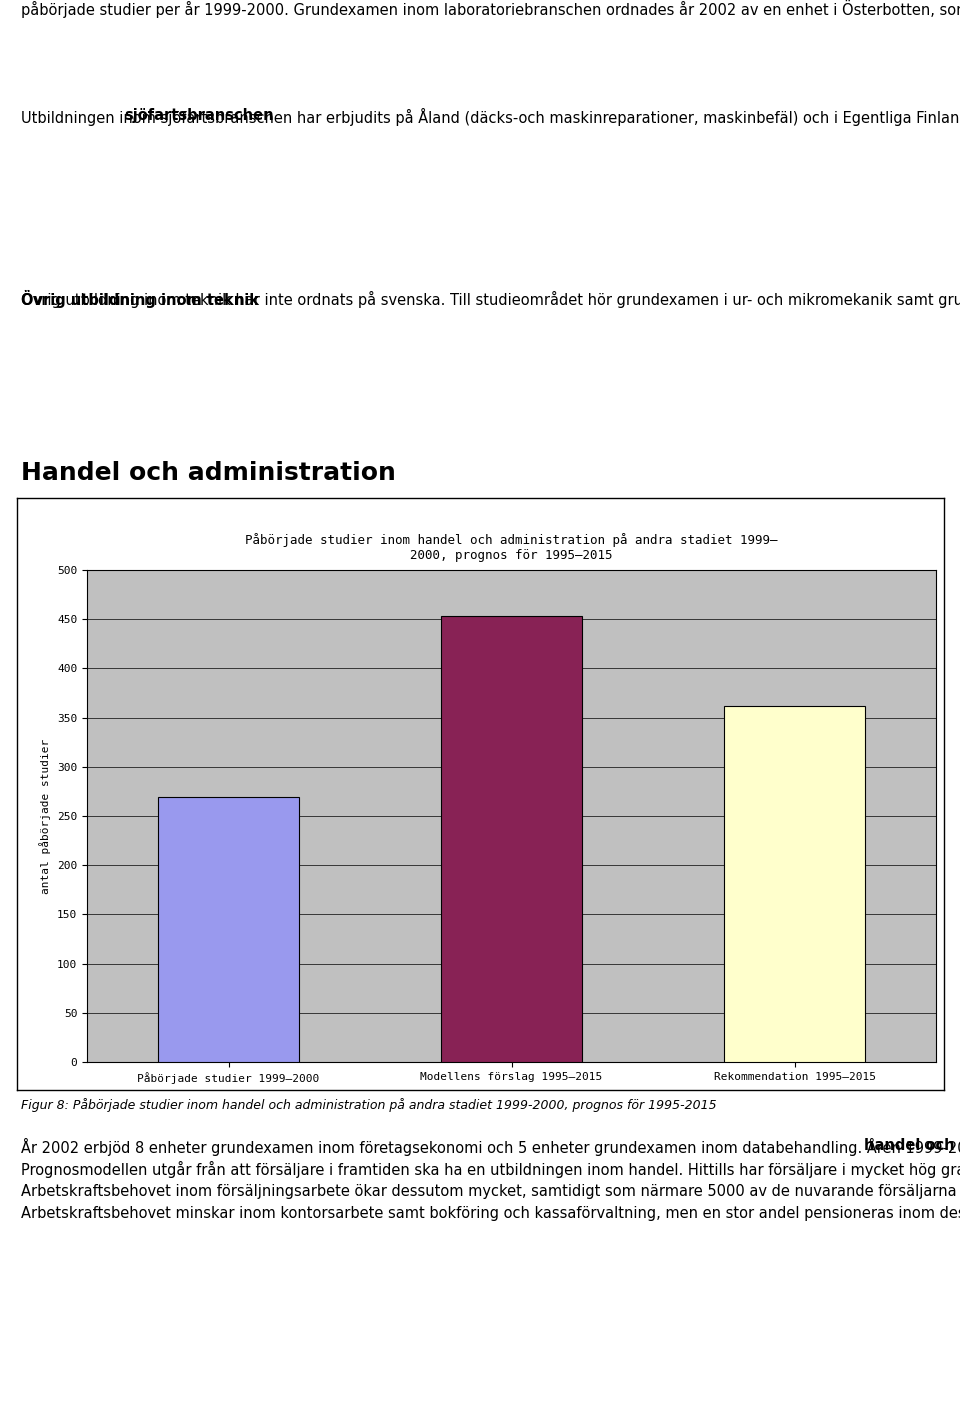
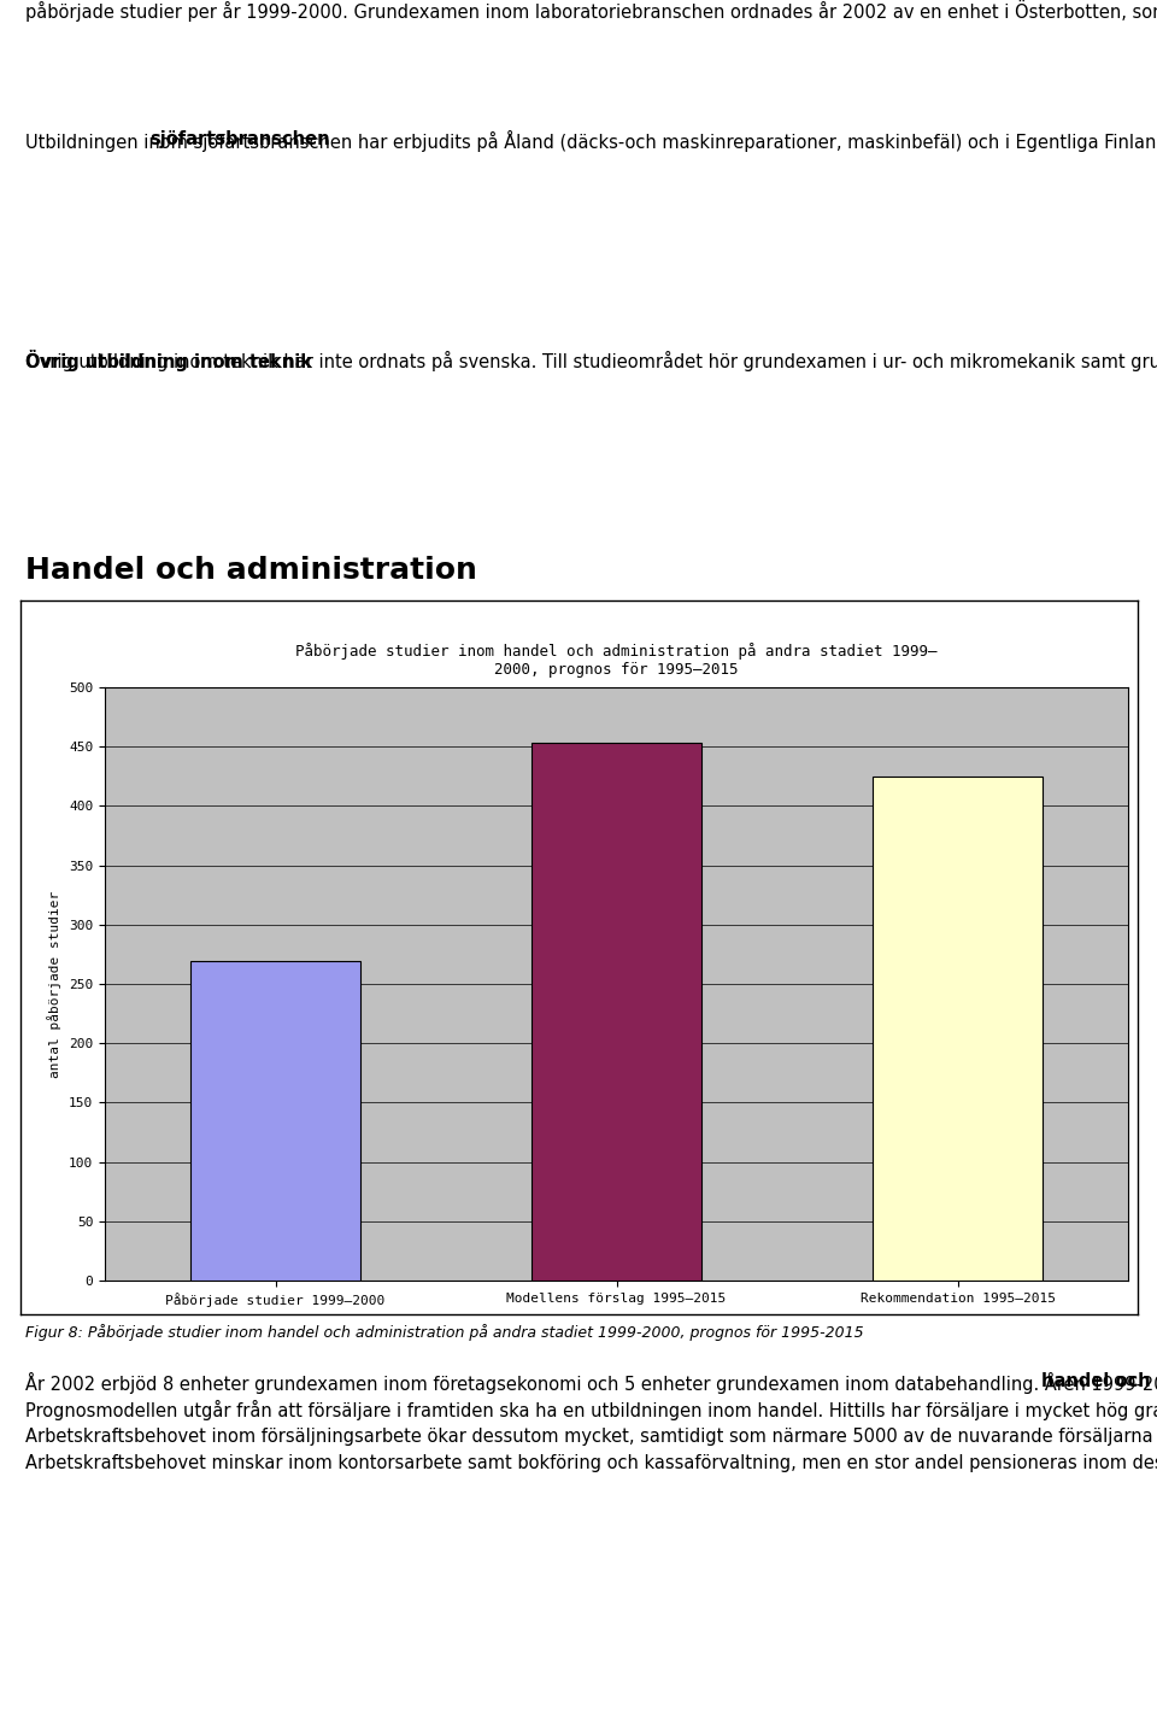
Rekommendation 1995–2015: 362 -> 425
